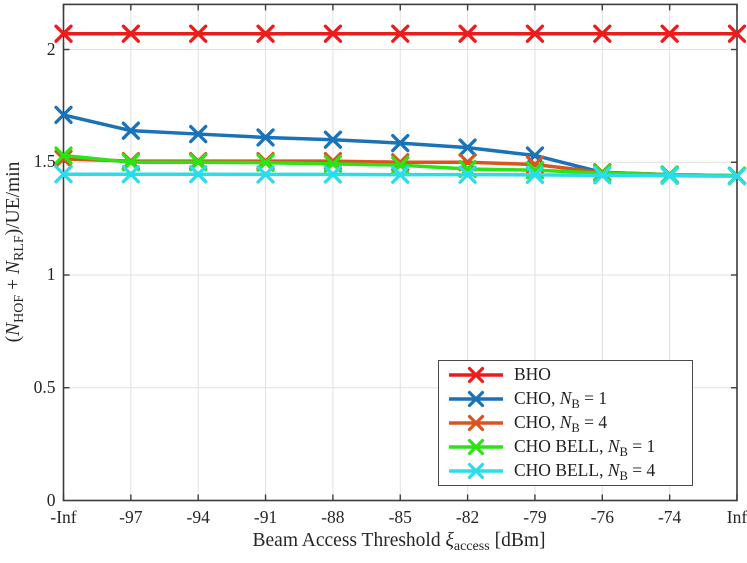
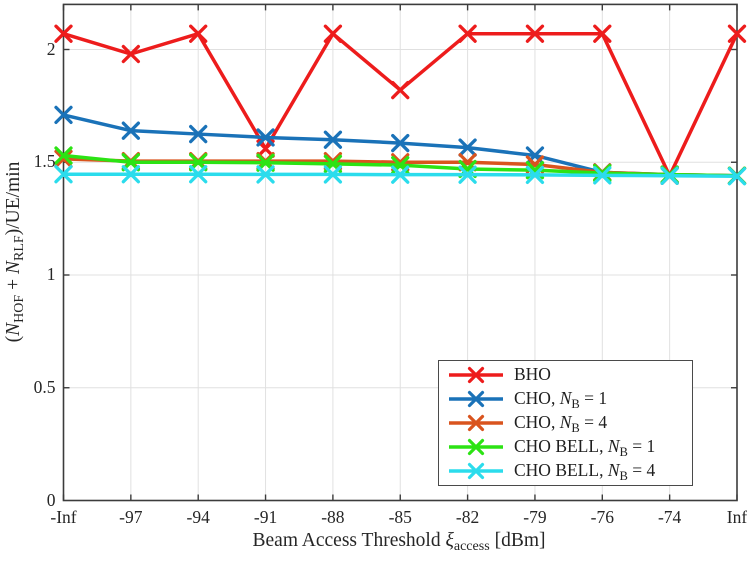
BHO/-97: 2.07 -> 1.98
BHO/-91: 2.07 -> 1.56
BHO/-85: 2.07 -> 1.82
BHO/-74: 2.07 -> 1.44
